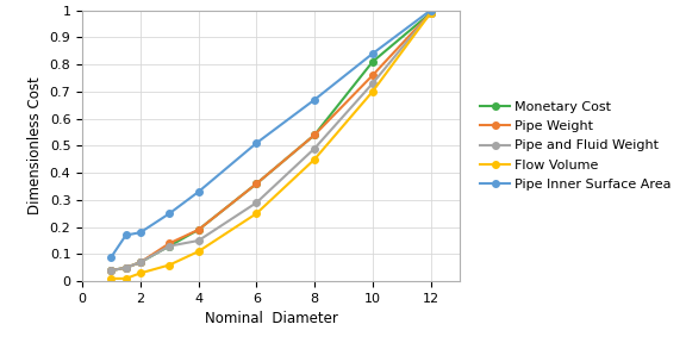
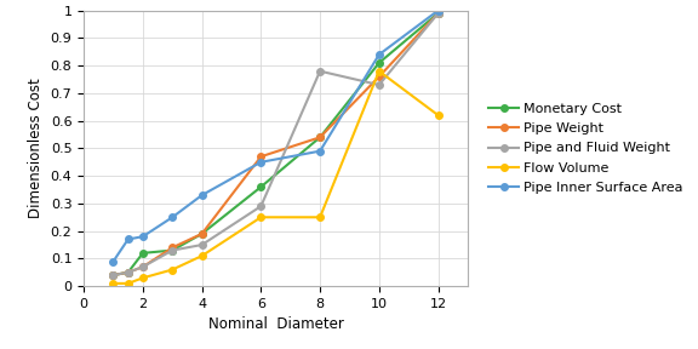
Monetary Cost/2: 0.07 -> 0.12
Pipe Weight/6: 0.36 -> 0.47
Pipe Inner Surface Area/6: 0.51 -> 0.45
Pipe and Fluid Weight/8: 0.49 -> 0.78
Flow Volume/8: 0.45 -> 0.25
Pipe Inner Surface Area/8: 0.67 -> 0.49
Flow Volume/10: 0.70 -> 0.78
Flow Volume/12: 0.99 -> 0.62
